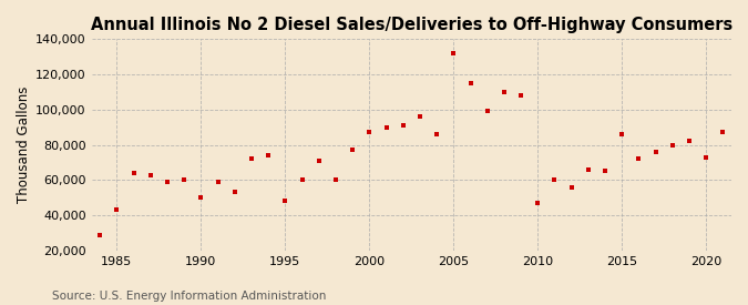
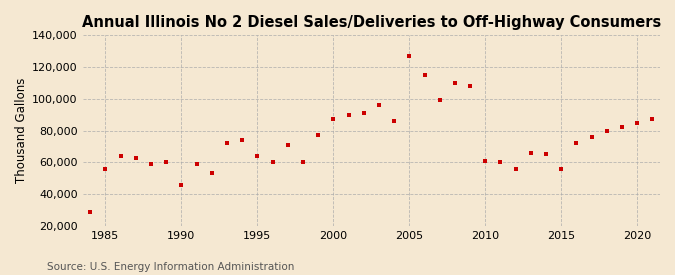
1985: 43,000 -> 56,000
1990: 50,000 -> 46,000
1995: 48,000 -> 64,000
2005: 132,000 -> 127,000
2010: 47,000 -> 61,000
2015: 86,000 -> 56,000
2020: 73,000 -> 85,000
